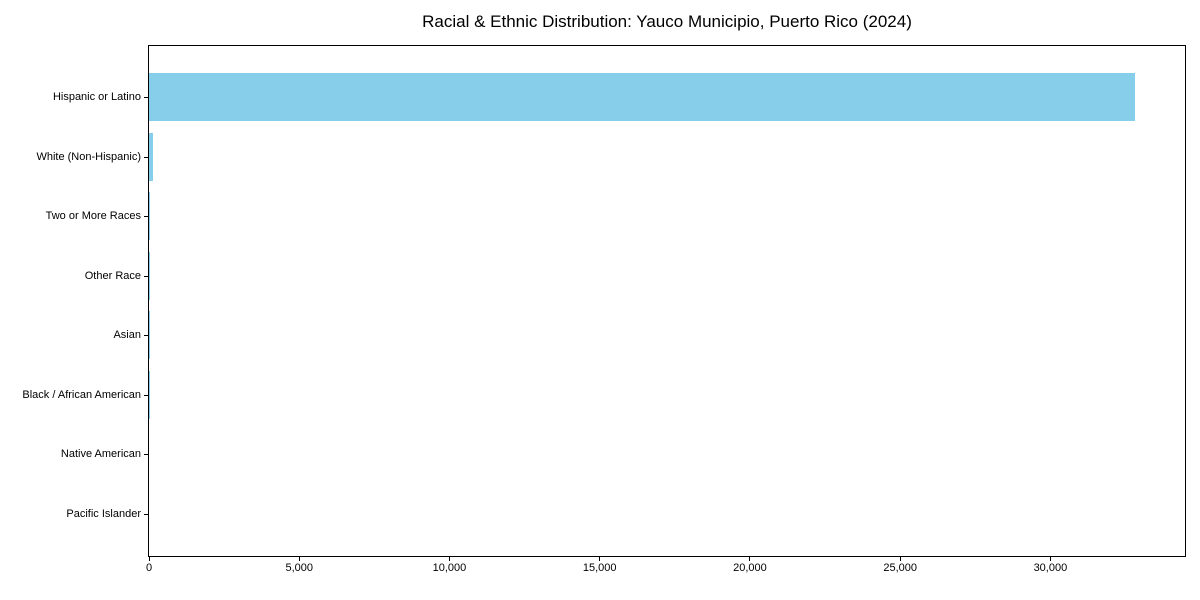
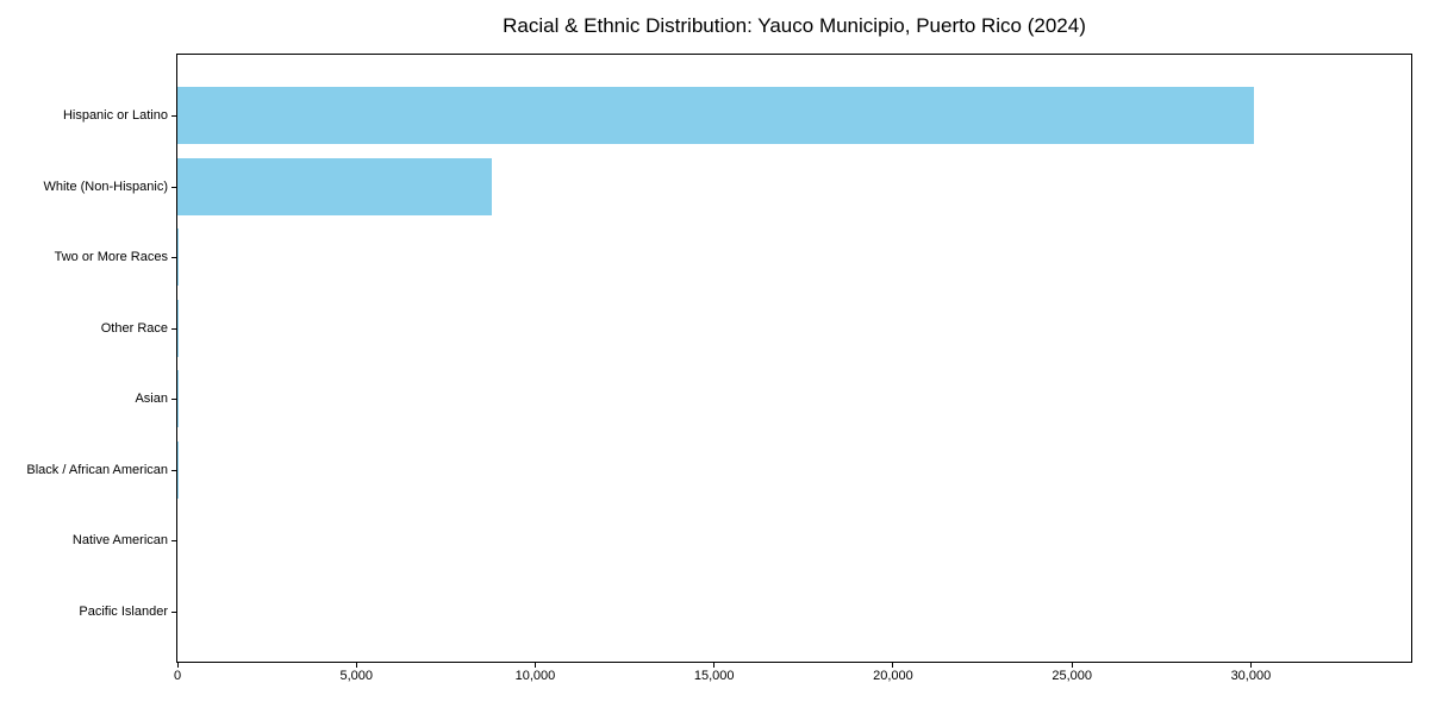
Hispanic or Latino: 32800 -> 30100
White (Non-Hispanic): 100 -> 8800
